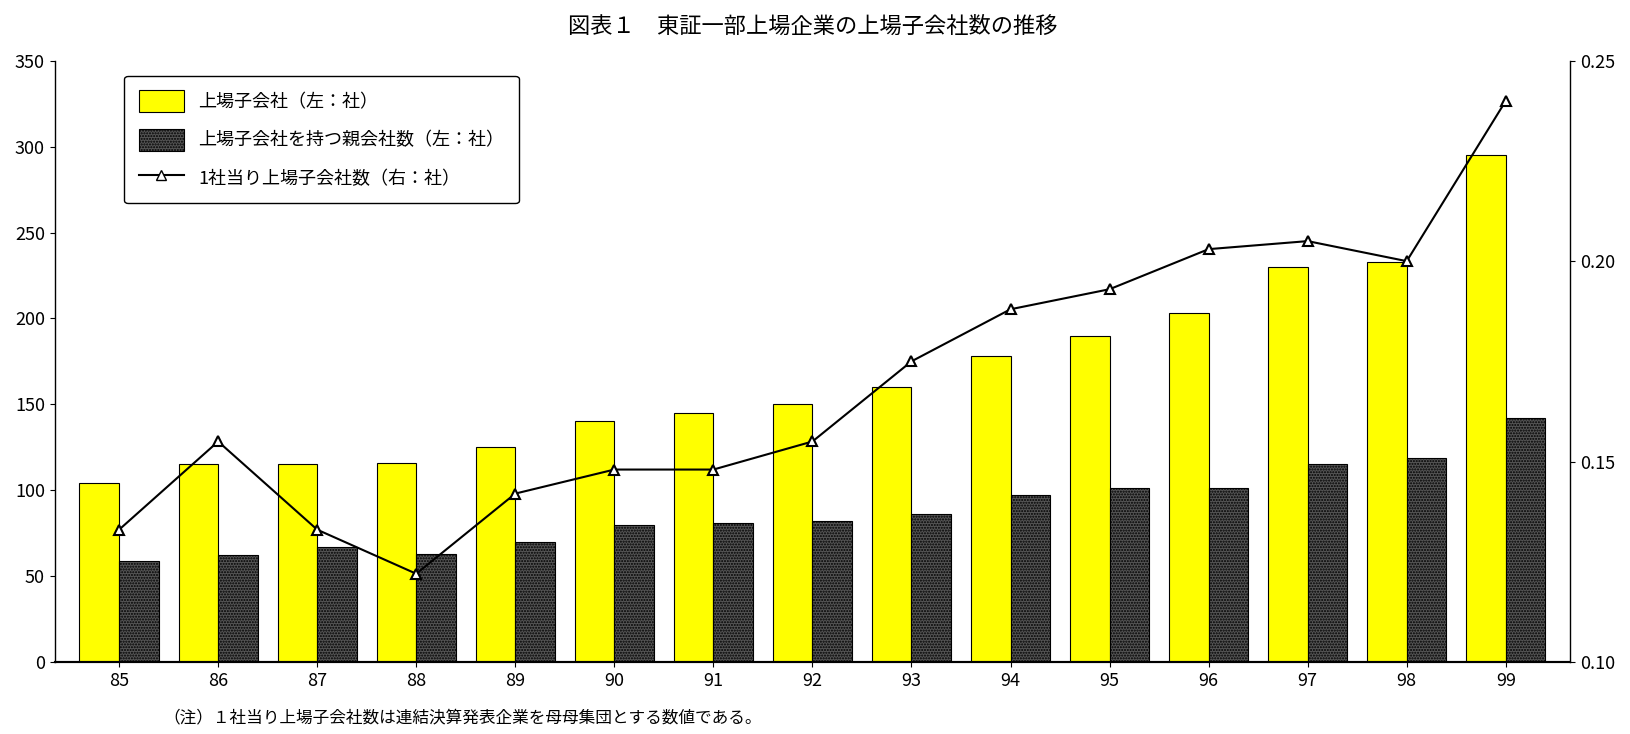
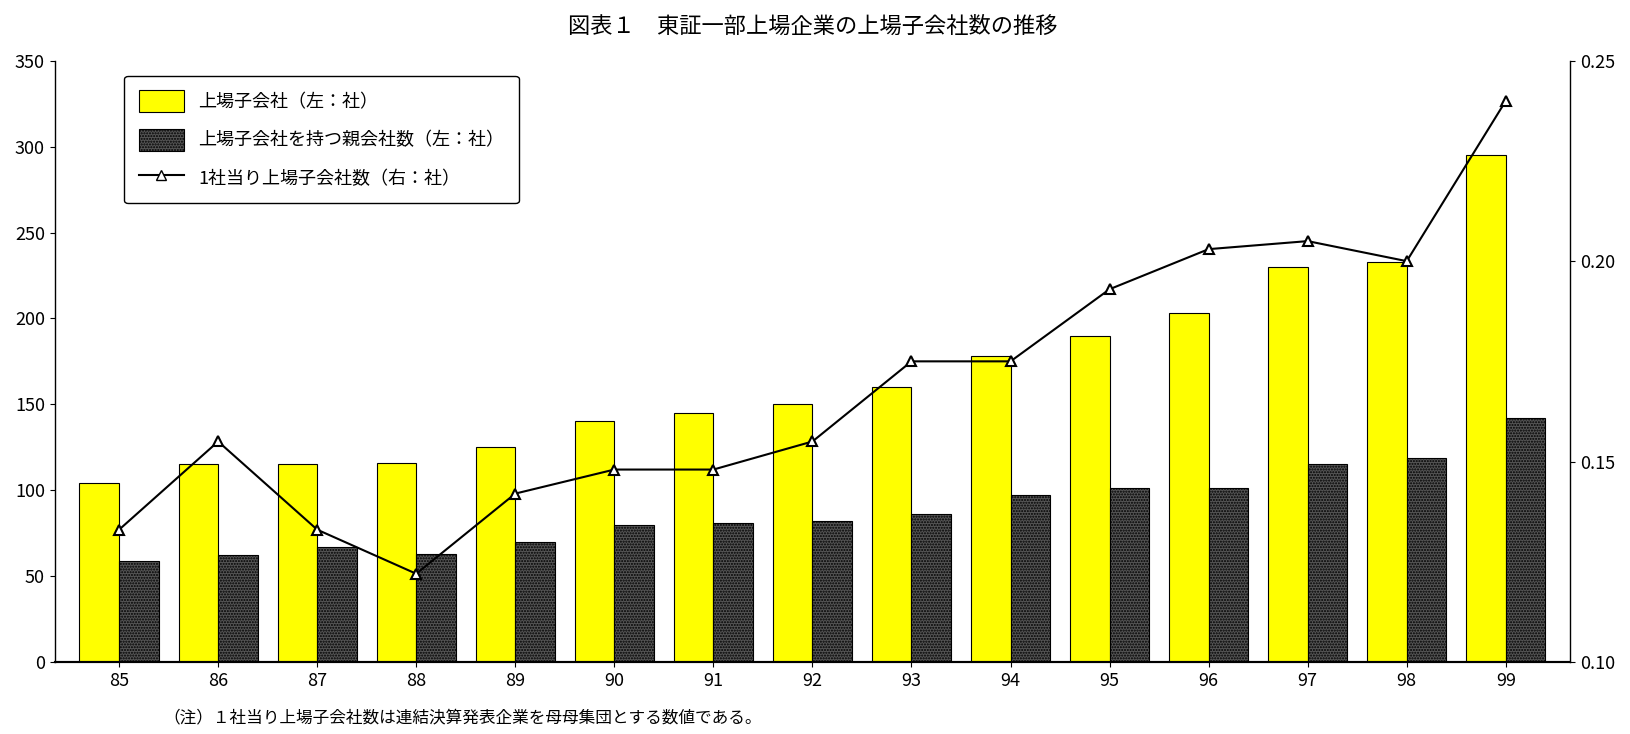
1社当り上場子会社数（右：社）/94: 0.188 -> 0.175
